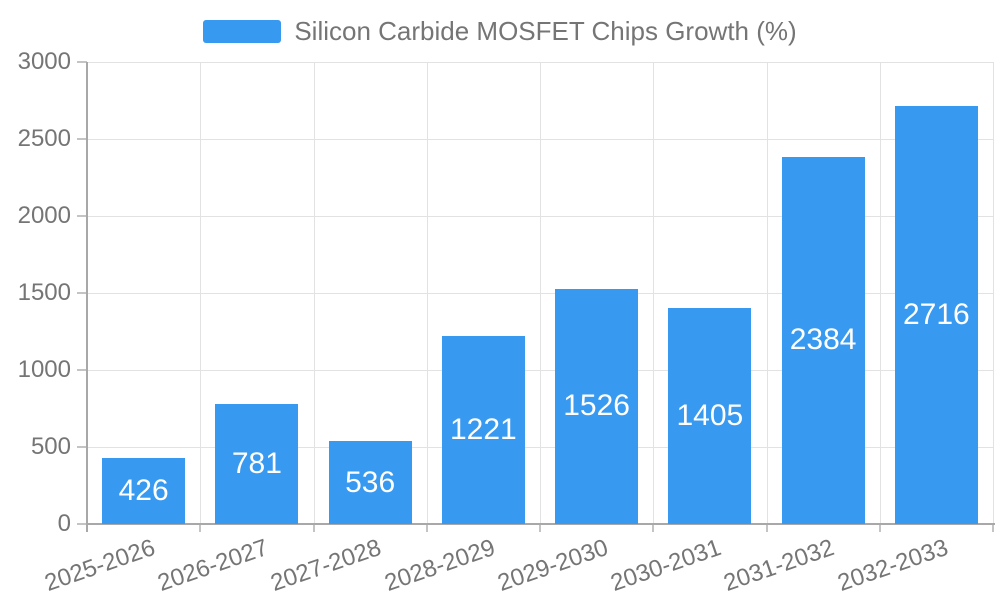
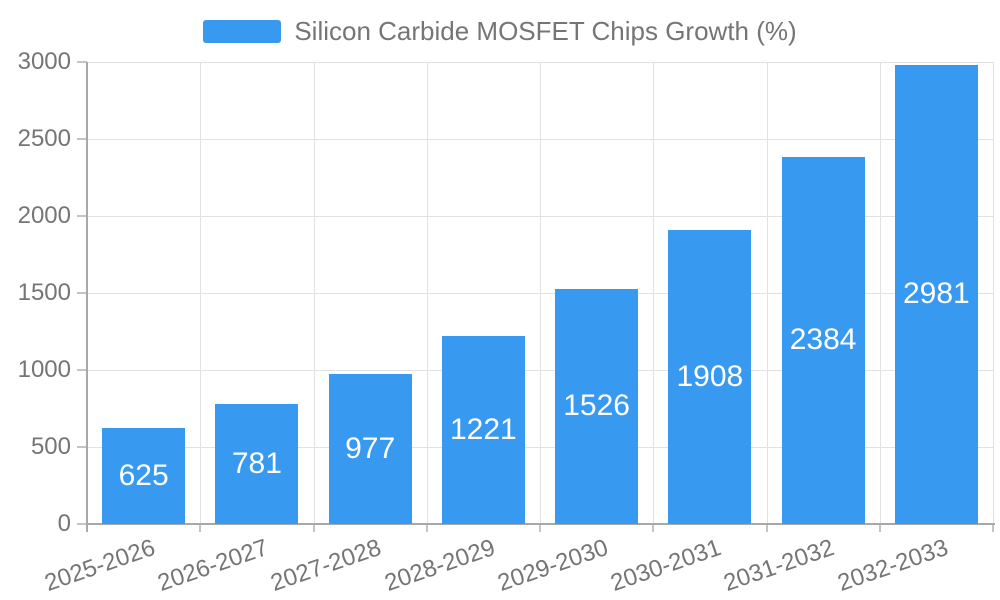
2025-2026: 426 -> 625
2027-2028: 536 -> 977
2030-2031: 1405 -> 1908
2032-2033: 2716 -> 2981
